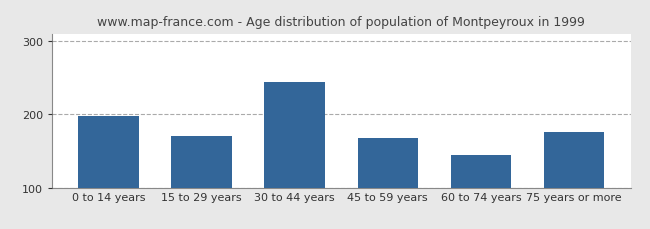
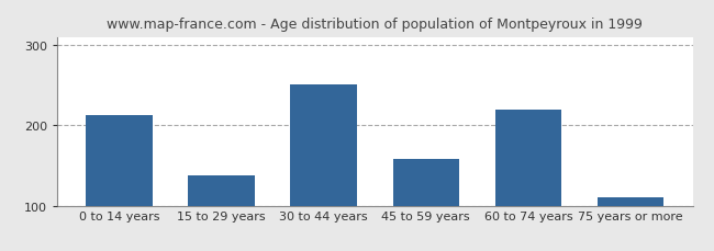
0 to 14 years: 198 -> 213
15 to 29 years: 170 -> 137
30 to 44 years: 244 -> 251
45 to 59 years: 168 -> 158
60 to 74 years: 144 -> 219
75 years or more: 176 -> 110
